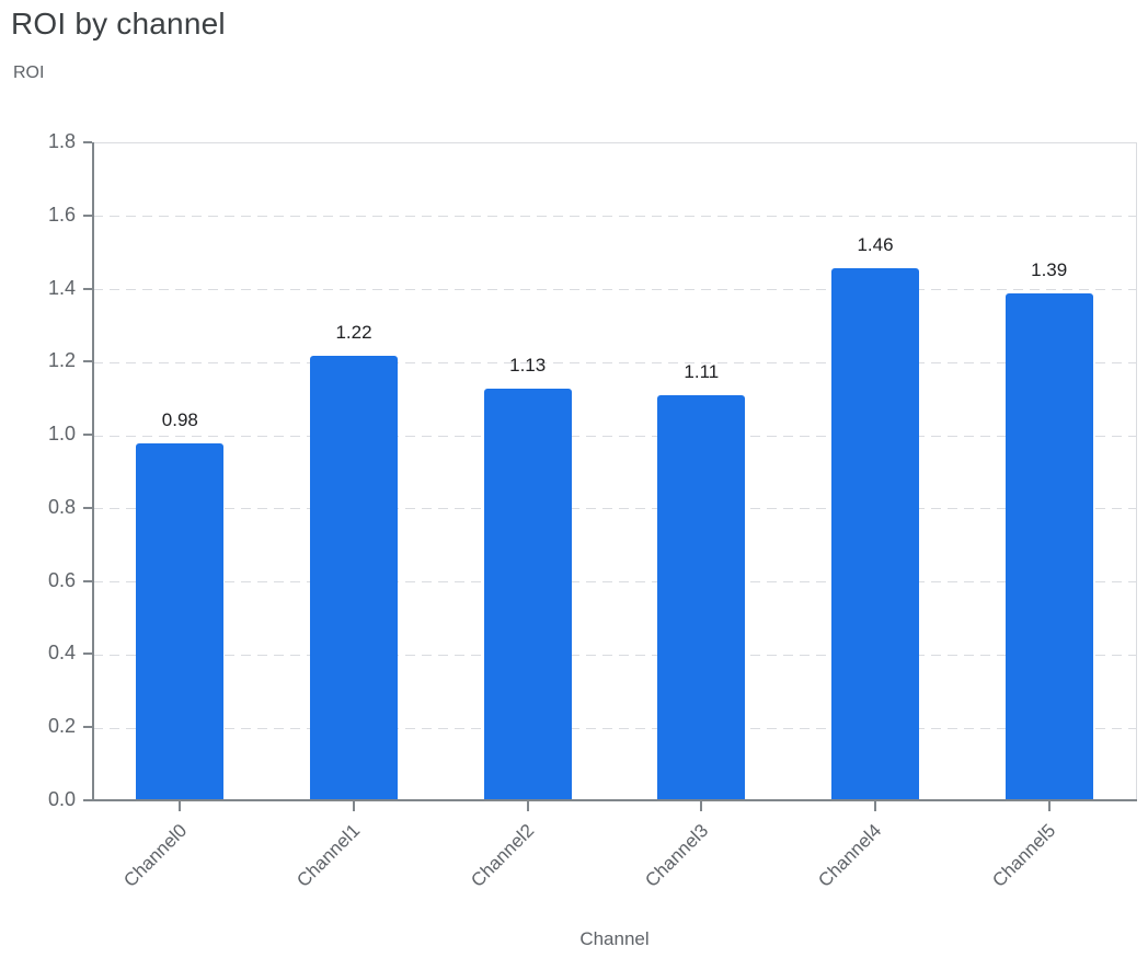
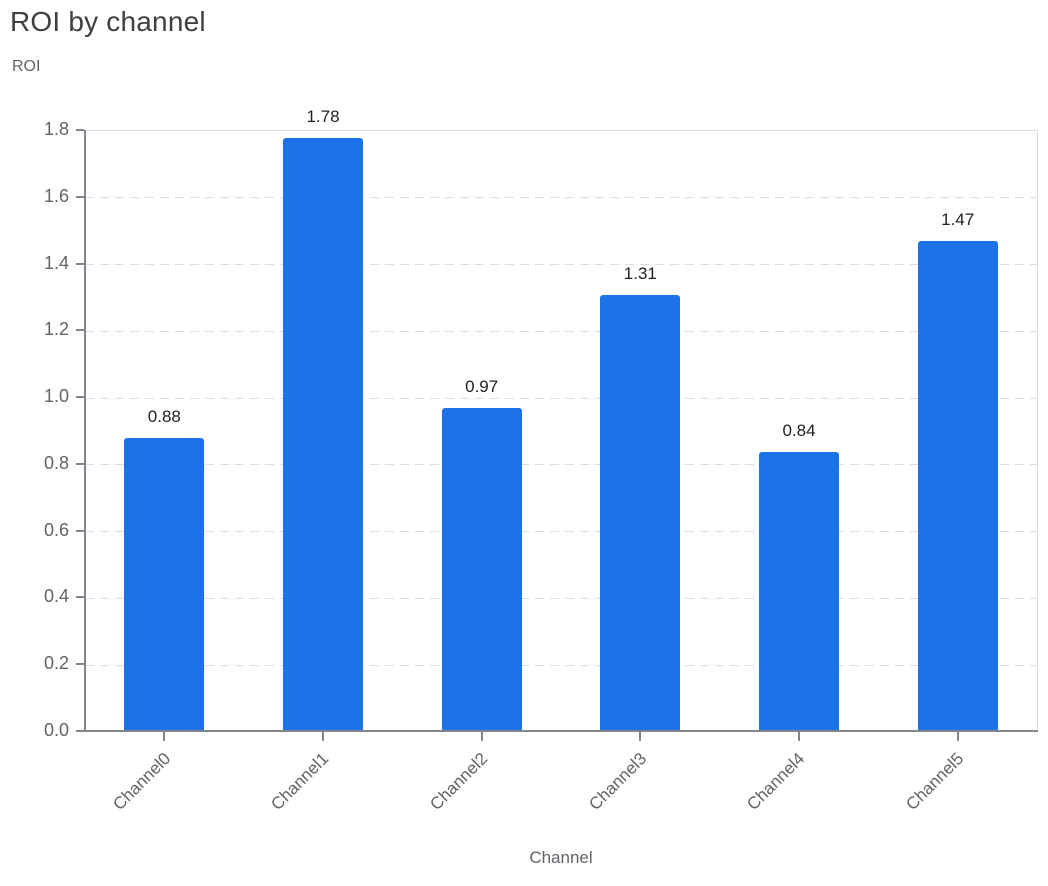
Channel0: 0.98 -> 0.88
Channel1: 1.22 -> 1.78
Channel2: 1.13 -> 0.97
Channel3: 1.11 -> 1.31
Channel4: 1.46 -> 0.84
Channel5: 1.39 -> 1.47
